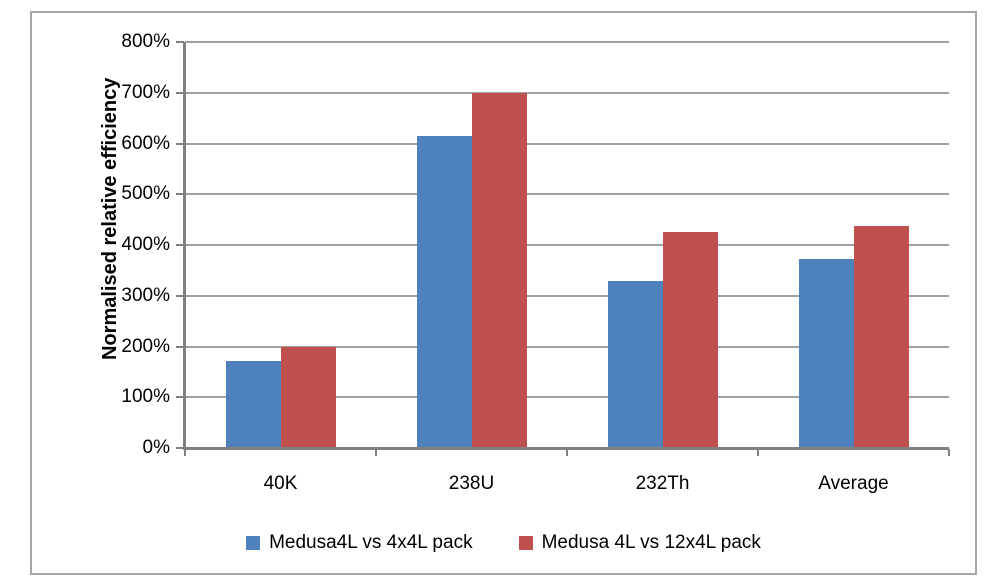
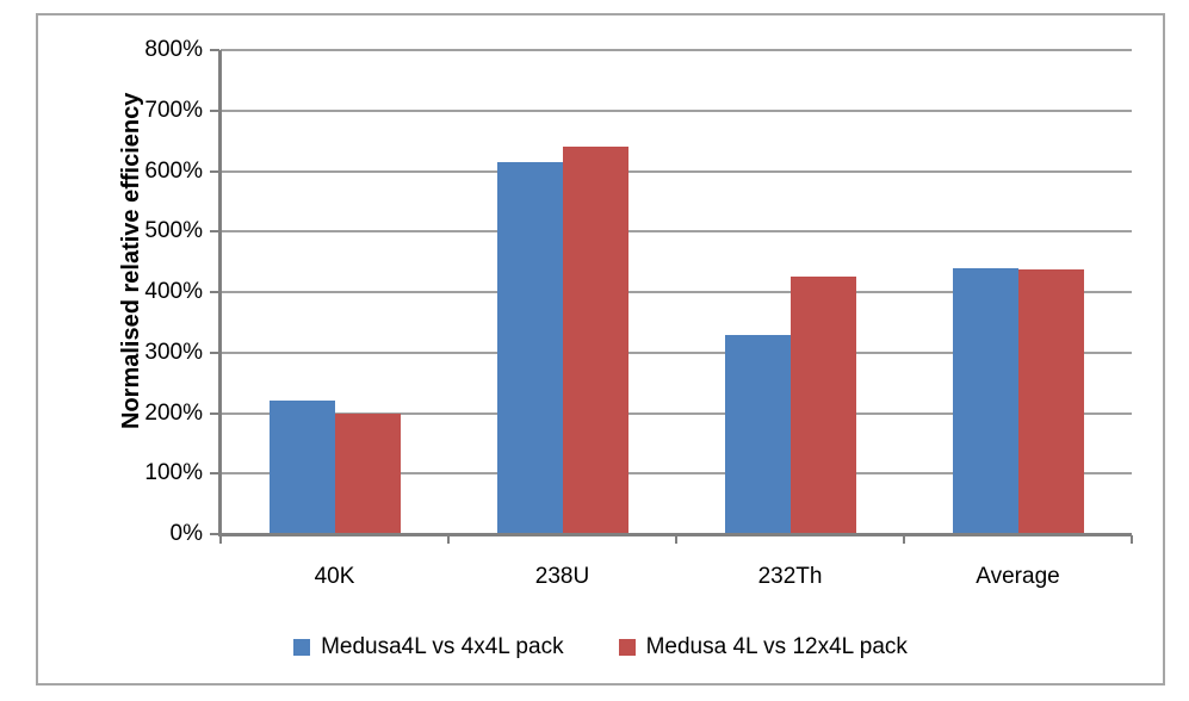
Medusa4L vs 4x4L pack/40K: 170% -> 220%
Medusa 4L vs 12x4L pack/238U: 700% -> 640%
Medusa4L vs 4x4L pack/Average: 370% -> 440%
